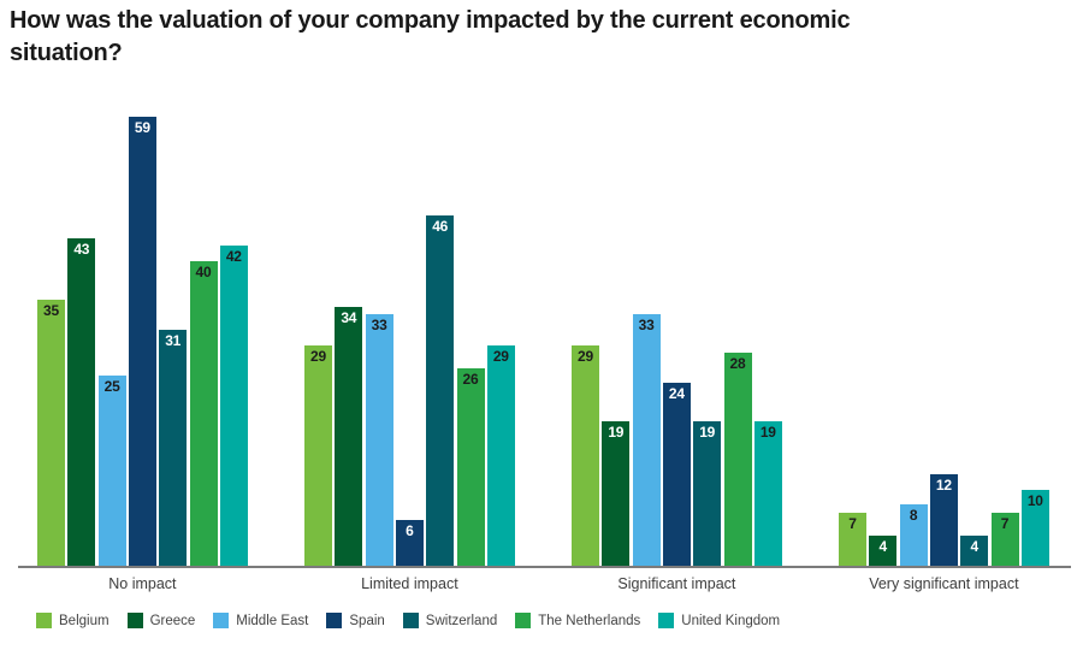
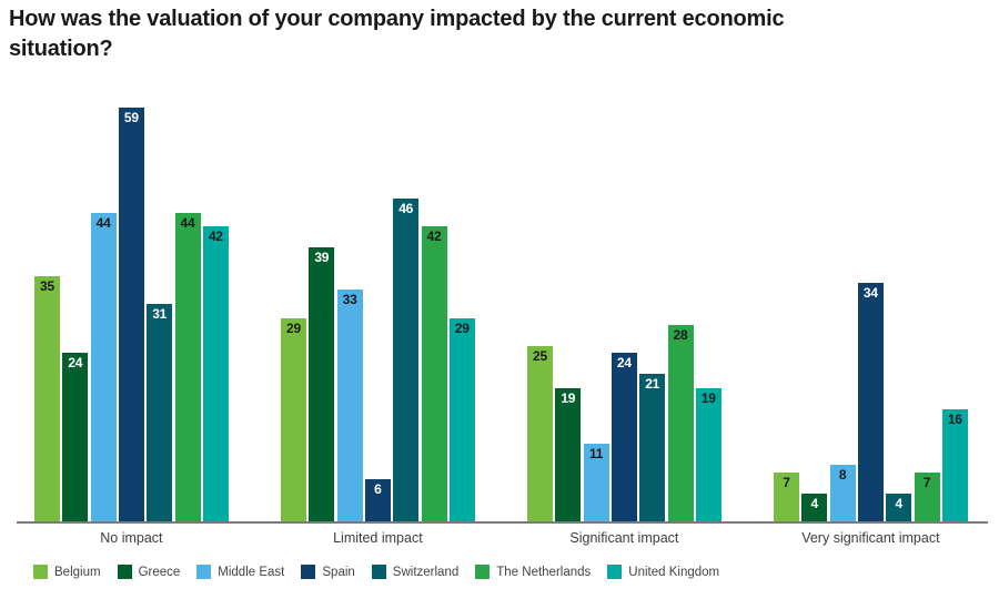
Greece/No impact: 43 -> 24
Middle East/No impact: 25 -> 44
The Netherlands/No impact: 40 -> 44
Greece/Limited impact: 34 -> 39
The Netherlands/Limited impact: 26 -> 42
Belgium/Significant impact: 29 -> 25
Middle East/Significant impact: 33 -> 11
Switzerland/Significant impact: 19 -> 21
Spain/Very significant impact: 12 -> 34
United Kingdom/Very significant impact: 10 -> 16
